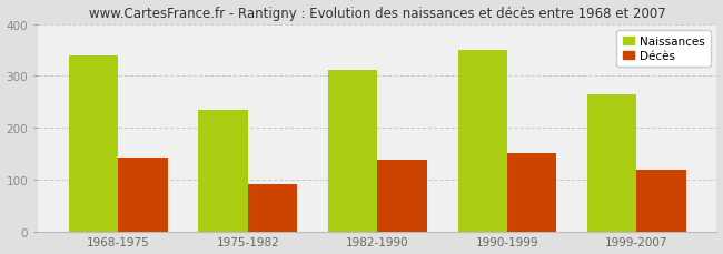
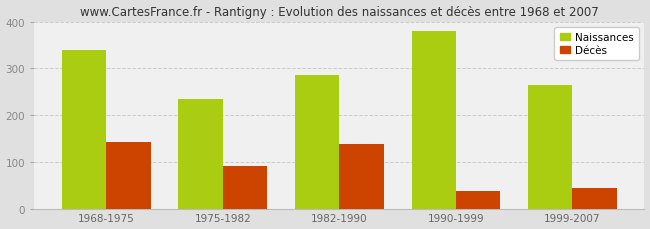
Naissances/1982-1990: 311 -> 285
Naissances/1990-1999: 349 -> 380
Décès/1990-1999: 151 -> 40
Décès/1999-2007: 119 -> 45
